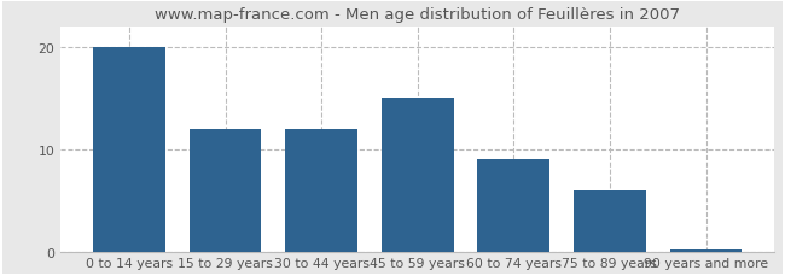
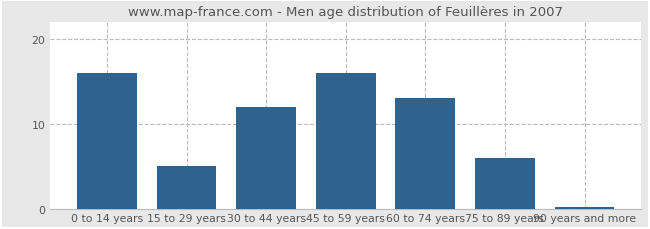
0 to 14 years: 20.0 -> 16.0
15 to 29 years: 12.0 -> 5.0
45 to 59 years: 15.0 -> 16.0
60 to 74 years: 9.0 -> 13.0
